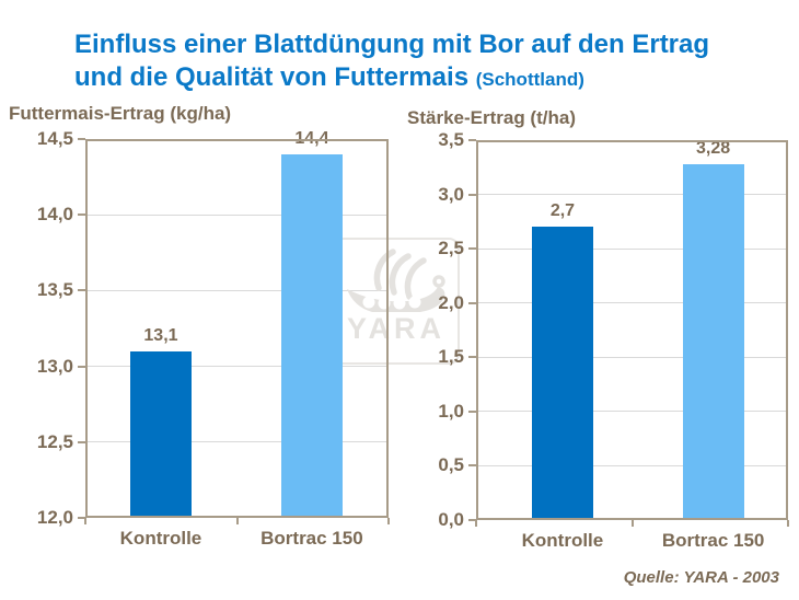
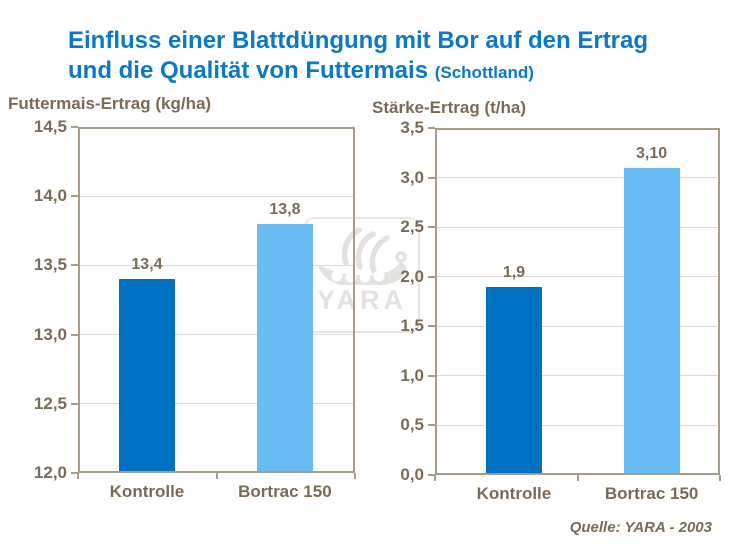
Futtermais-Ertrag (kg/ha)/Kontrolle: 13,1 -> 13,4
Futtermais-Ertrag (kg/ha)/Bortrac 150: 14,4 -> 13,8
Stärke-Ertrag (t/ha)/Kontrolle: 2,7 -> 1,9
Stärke-Ertrag (t/ha)/Bortrac 150: 3,28 -> 3,10
